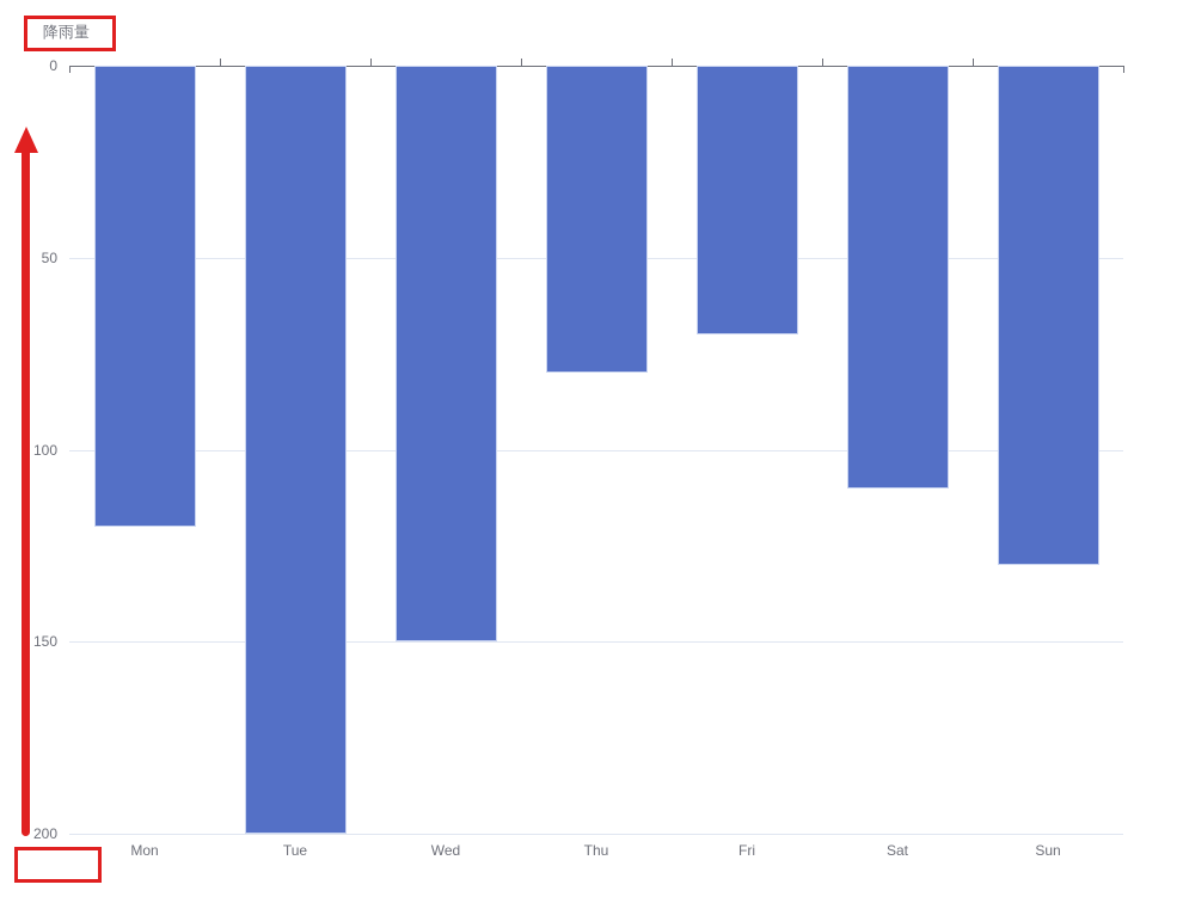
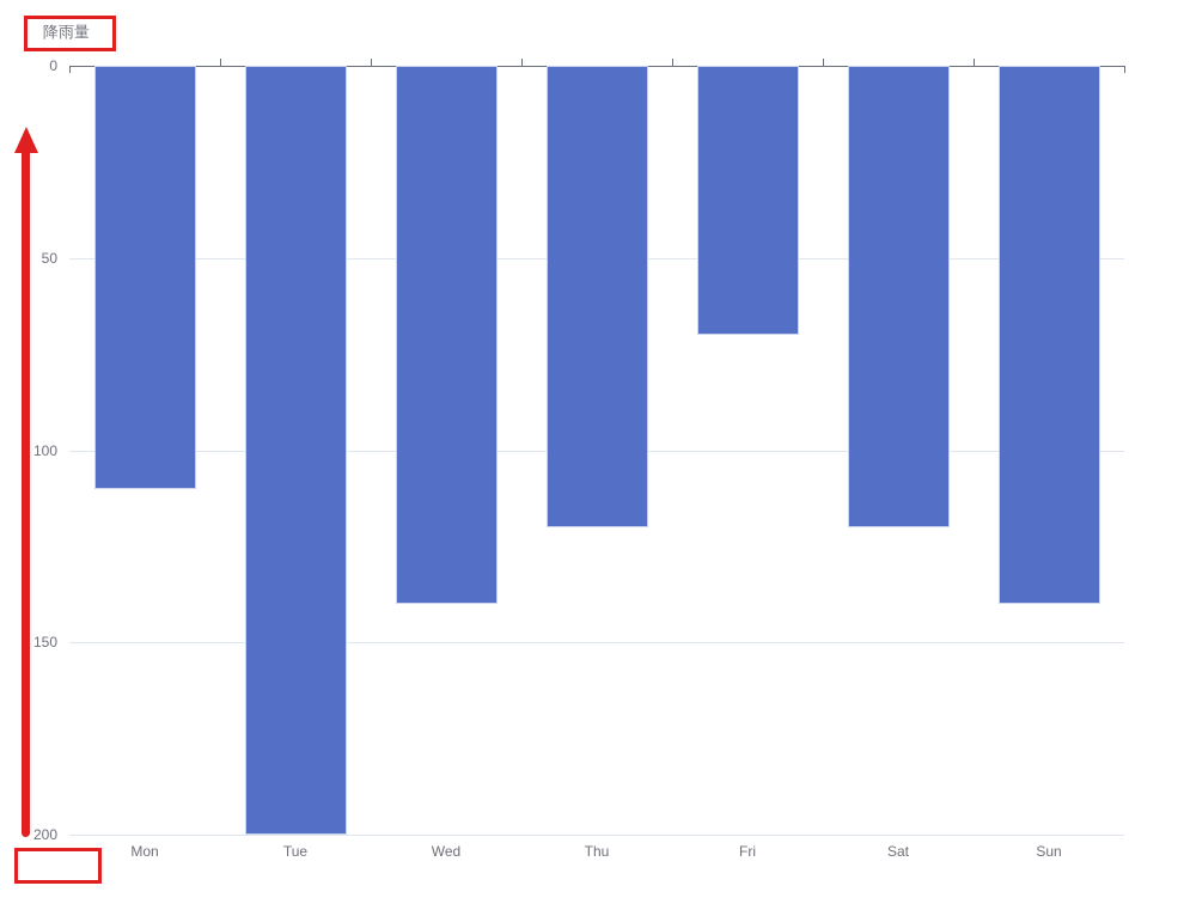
Mon: 120 -> 110
Wed: 150 -> 140
Thu: 80 -> 120
Sat: 110 -> 120
Sun: 130 -> 140
